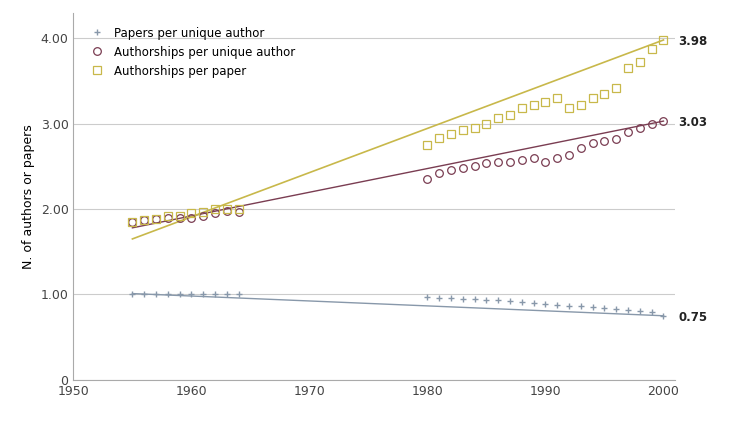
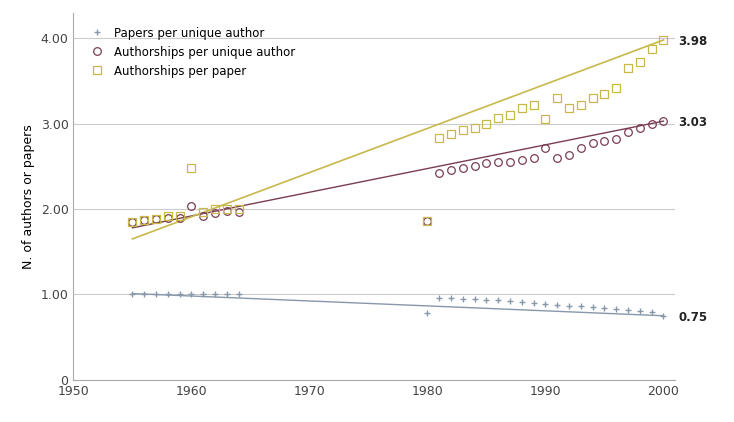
Authorships per unique author/1960: 1.90 -> 2.04
Authorships per paper/1960: 1.95 -> 2.48
Papers per unique author/1980: 0.97 -> 0.78
Authorships per unique author/1980: 2.35 -> 1.86
Authorships per paper/1980: 2.75 -> 1.86
Authorships per unique author/1990: 2.55 -> 2.72
Authorships per paper/1990: 3.25 -> 3.06
